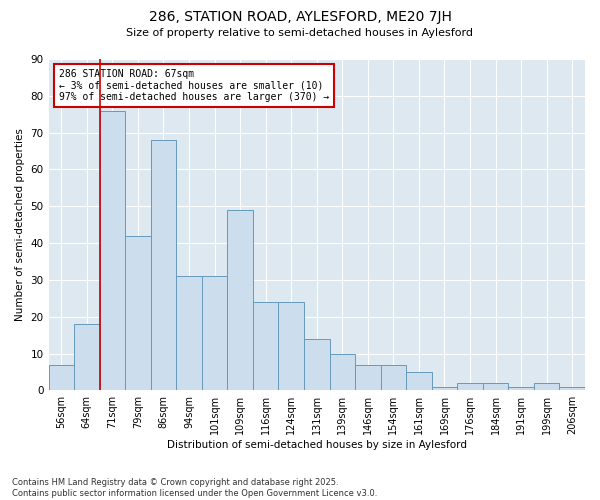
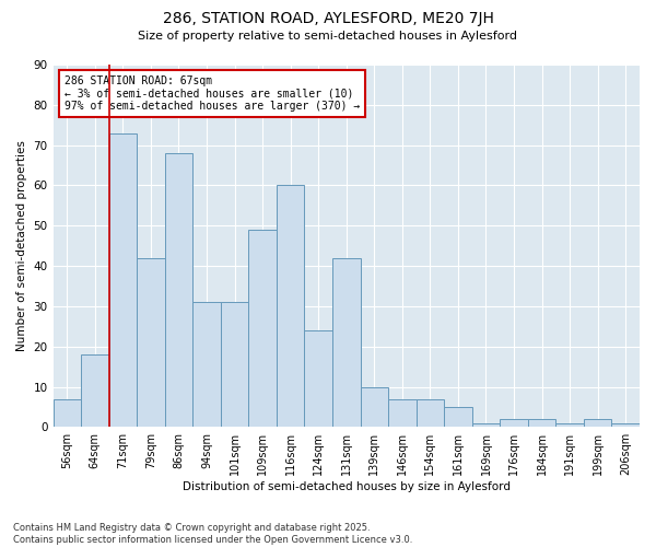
71sqm: 76 -> 73
116sqm: 24 -> 60
131sqm: 14 -> 42
